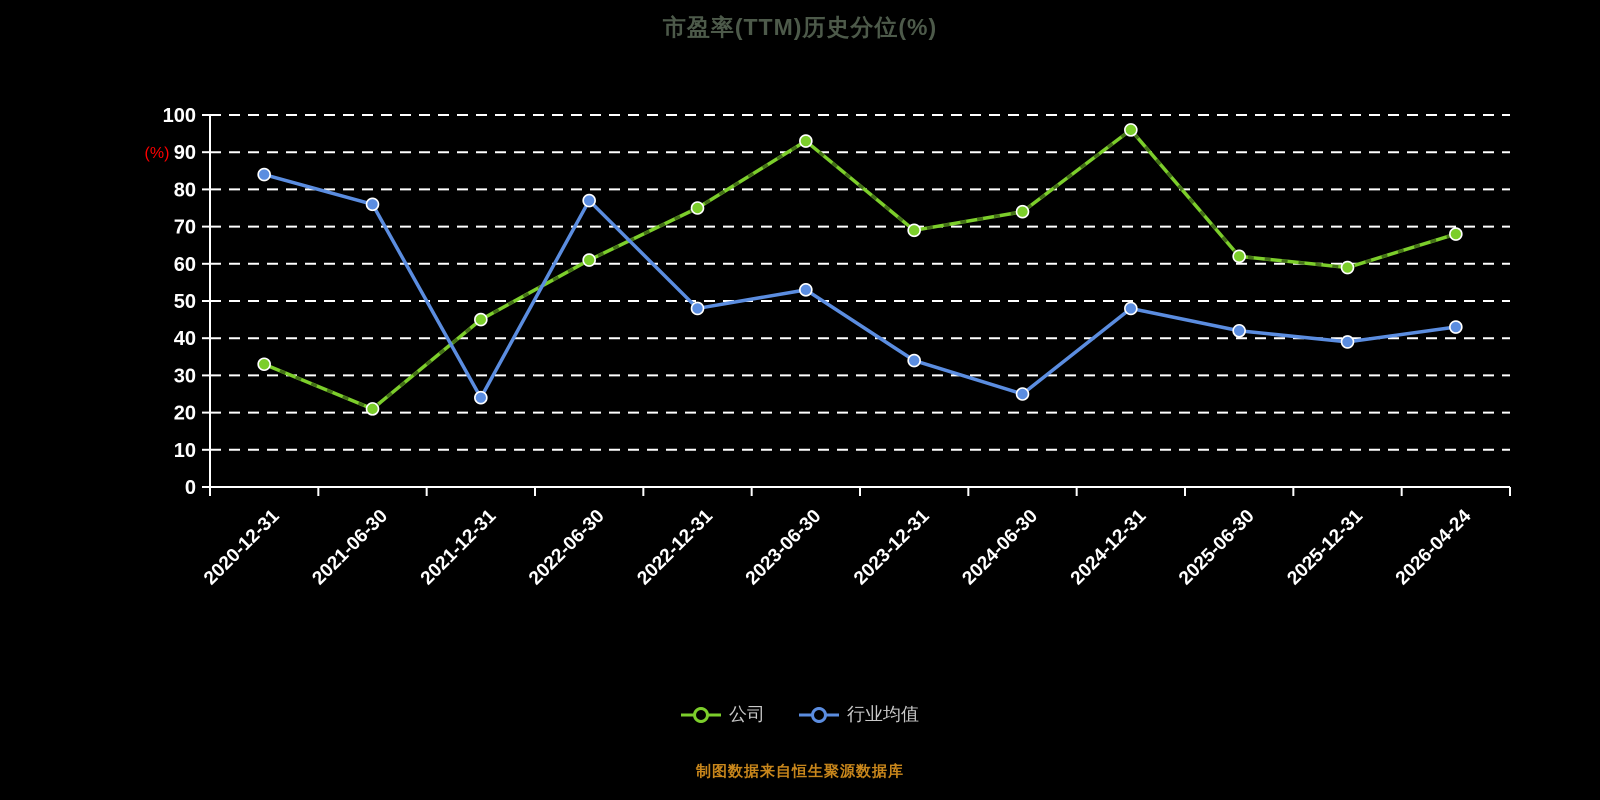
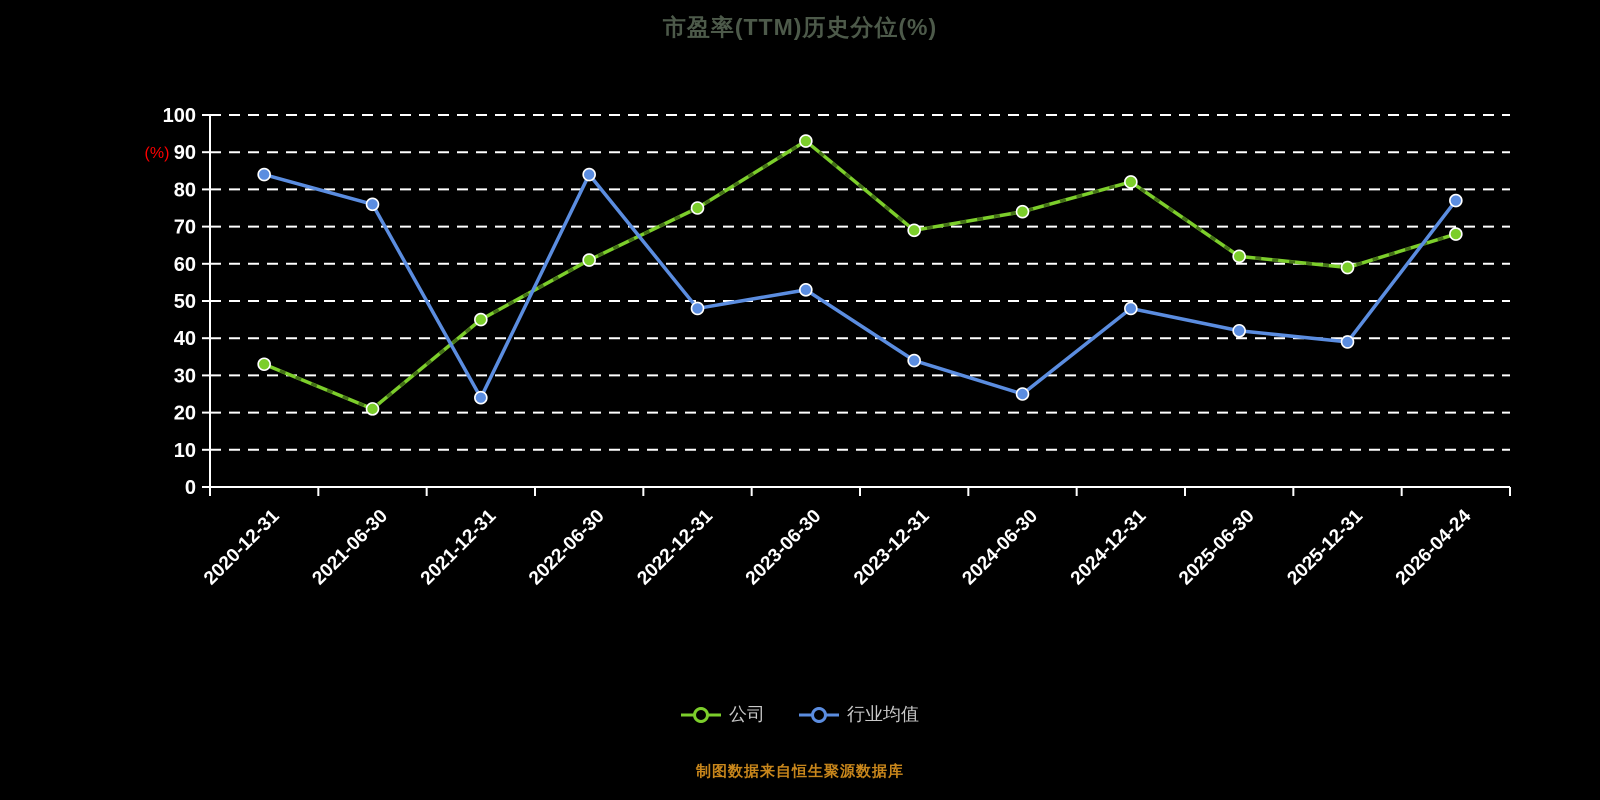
行业均值/2022-06-30: 77 -> 84
公司/2024-12-31: 96 -> 82
行业均值/2026-04-24: 43 -> 77
